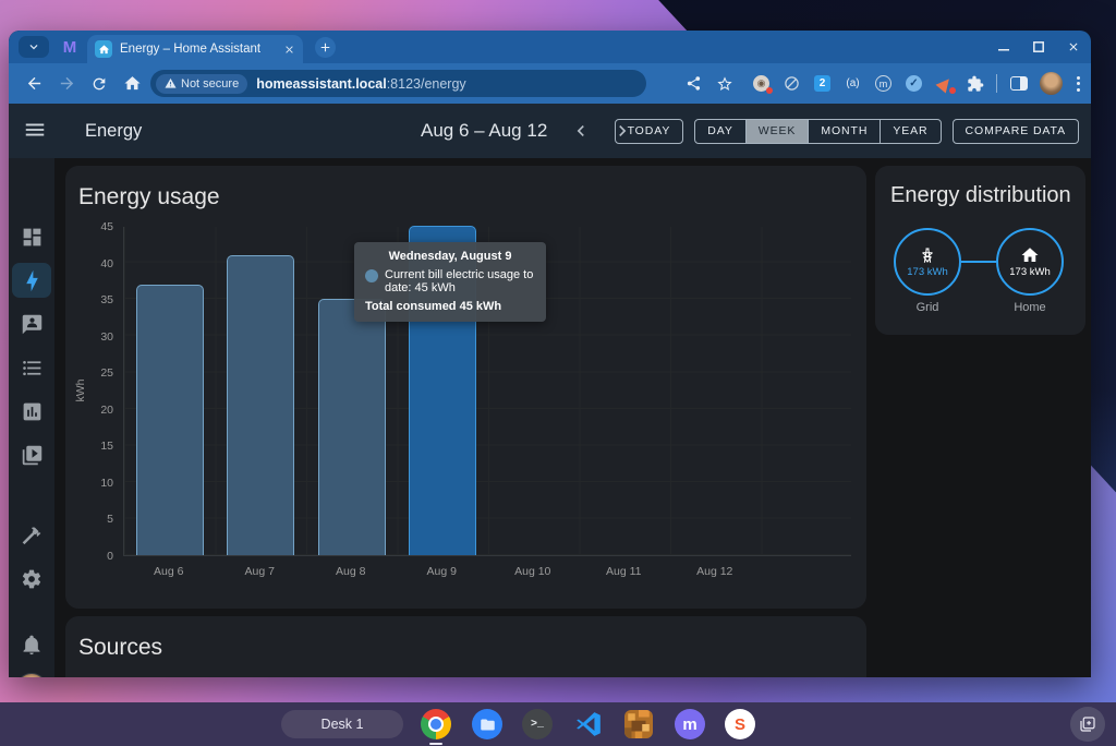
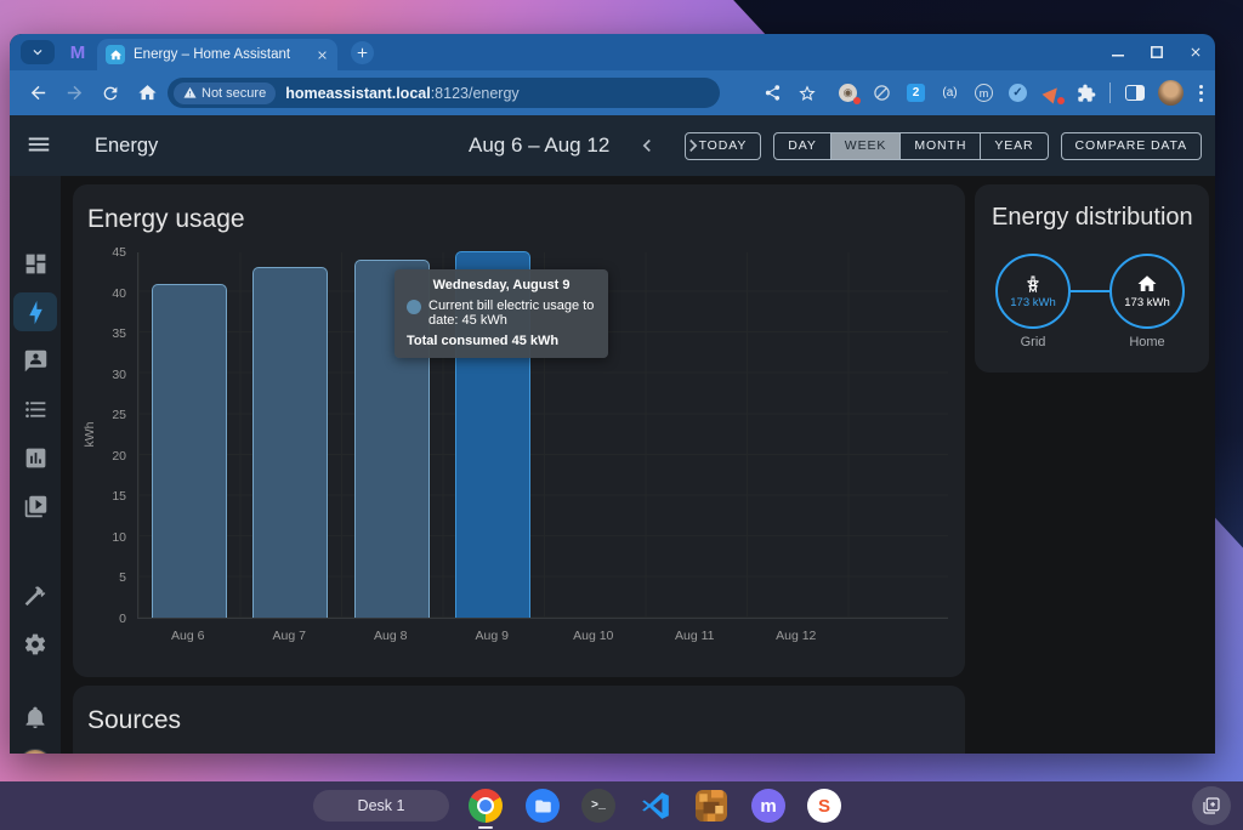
Aug 6: 37 -> 41
Aug 7: 41 -> 43
Aug 8: 35 -> 44
